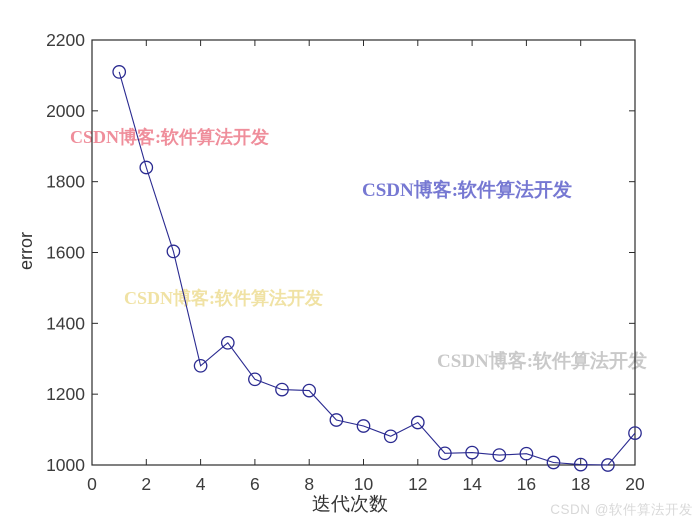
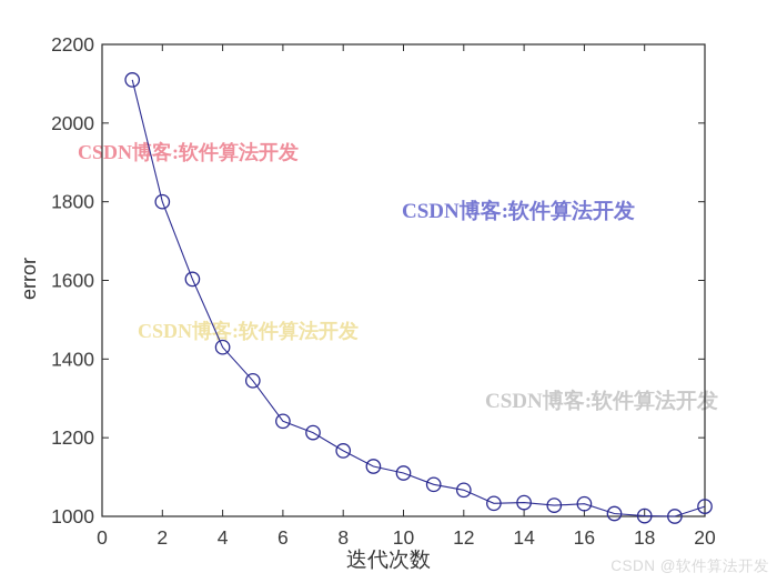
2: 1840 -> 1800
4: 1280 -> 1430
8: 1210 -> 1170
12: 1120 -> 1070
20: 1090 -> 1020
